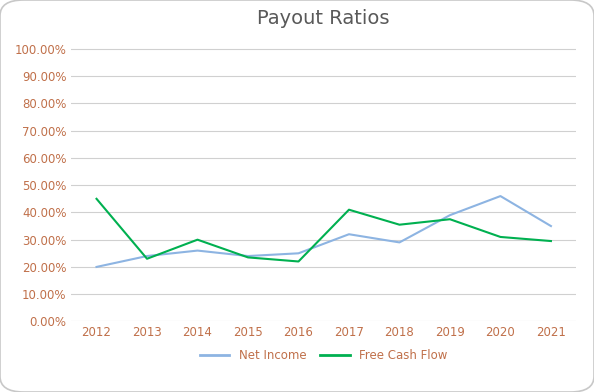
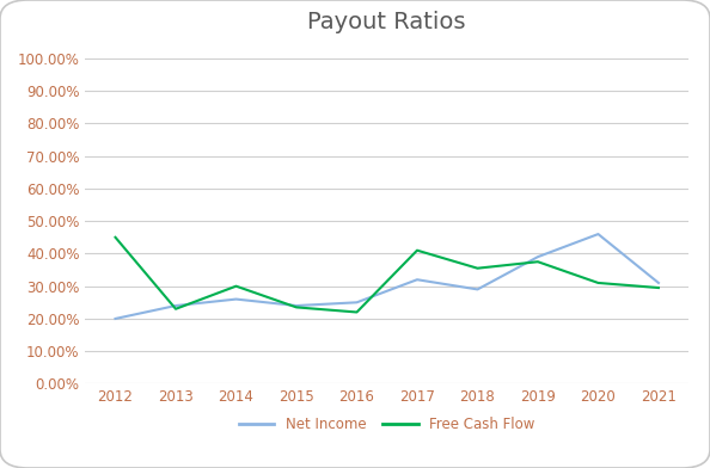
Net Income/2021: 35% -> 31%
